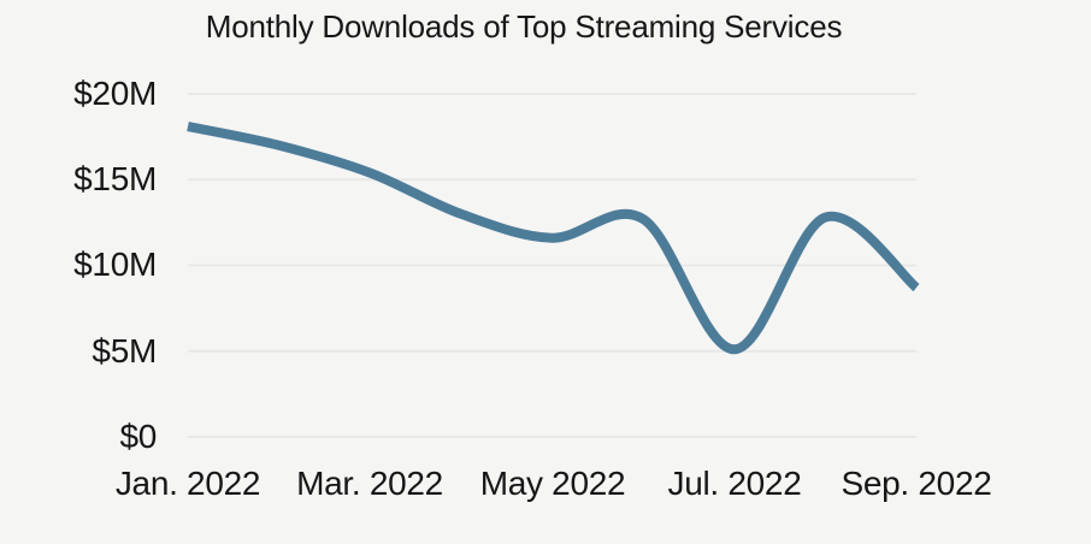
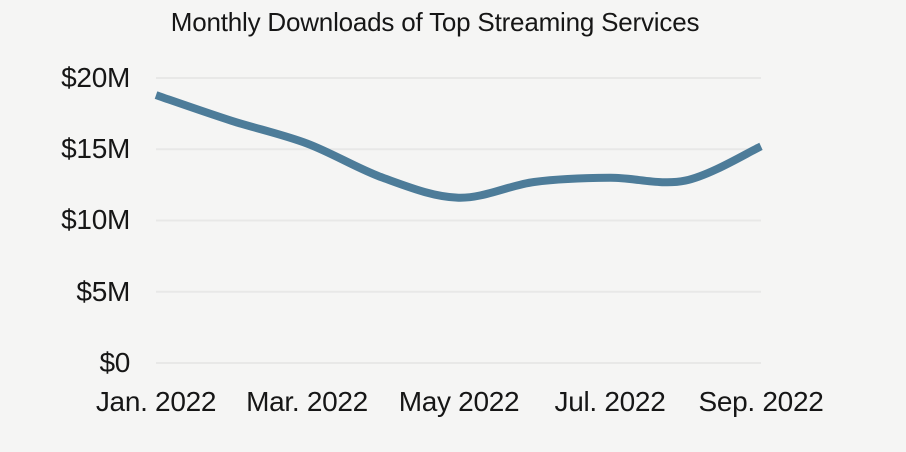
Jan. 2022: $18.1M -> $18.8M
Jul. 2022: $5.1M -> $13.0M
Sep. 2022: $8.7M -> $15.2M
